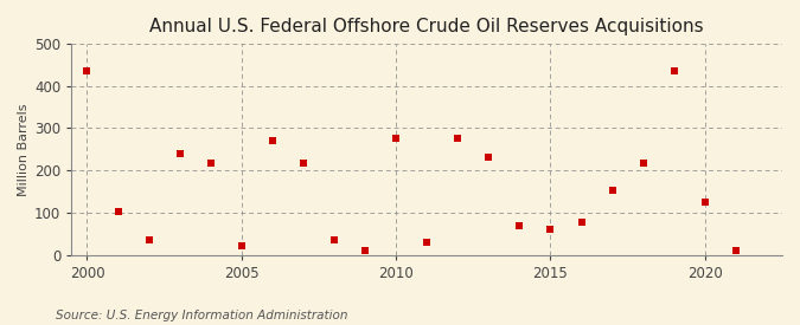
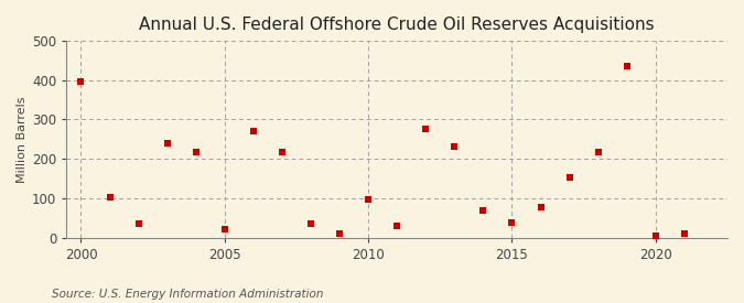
2000: 435 -> 395
2010: 275 -> 98
2015: 60 -> 40
2020: 125 -> 5
